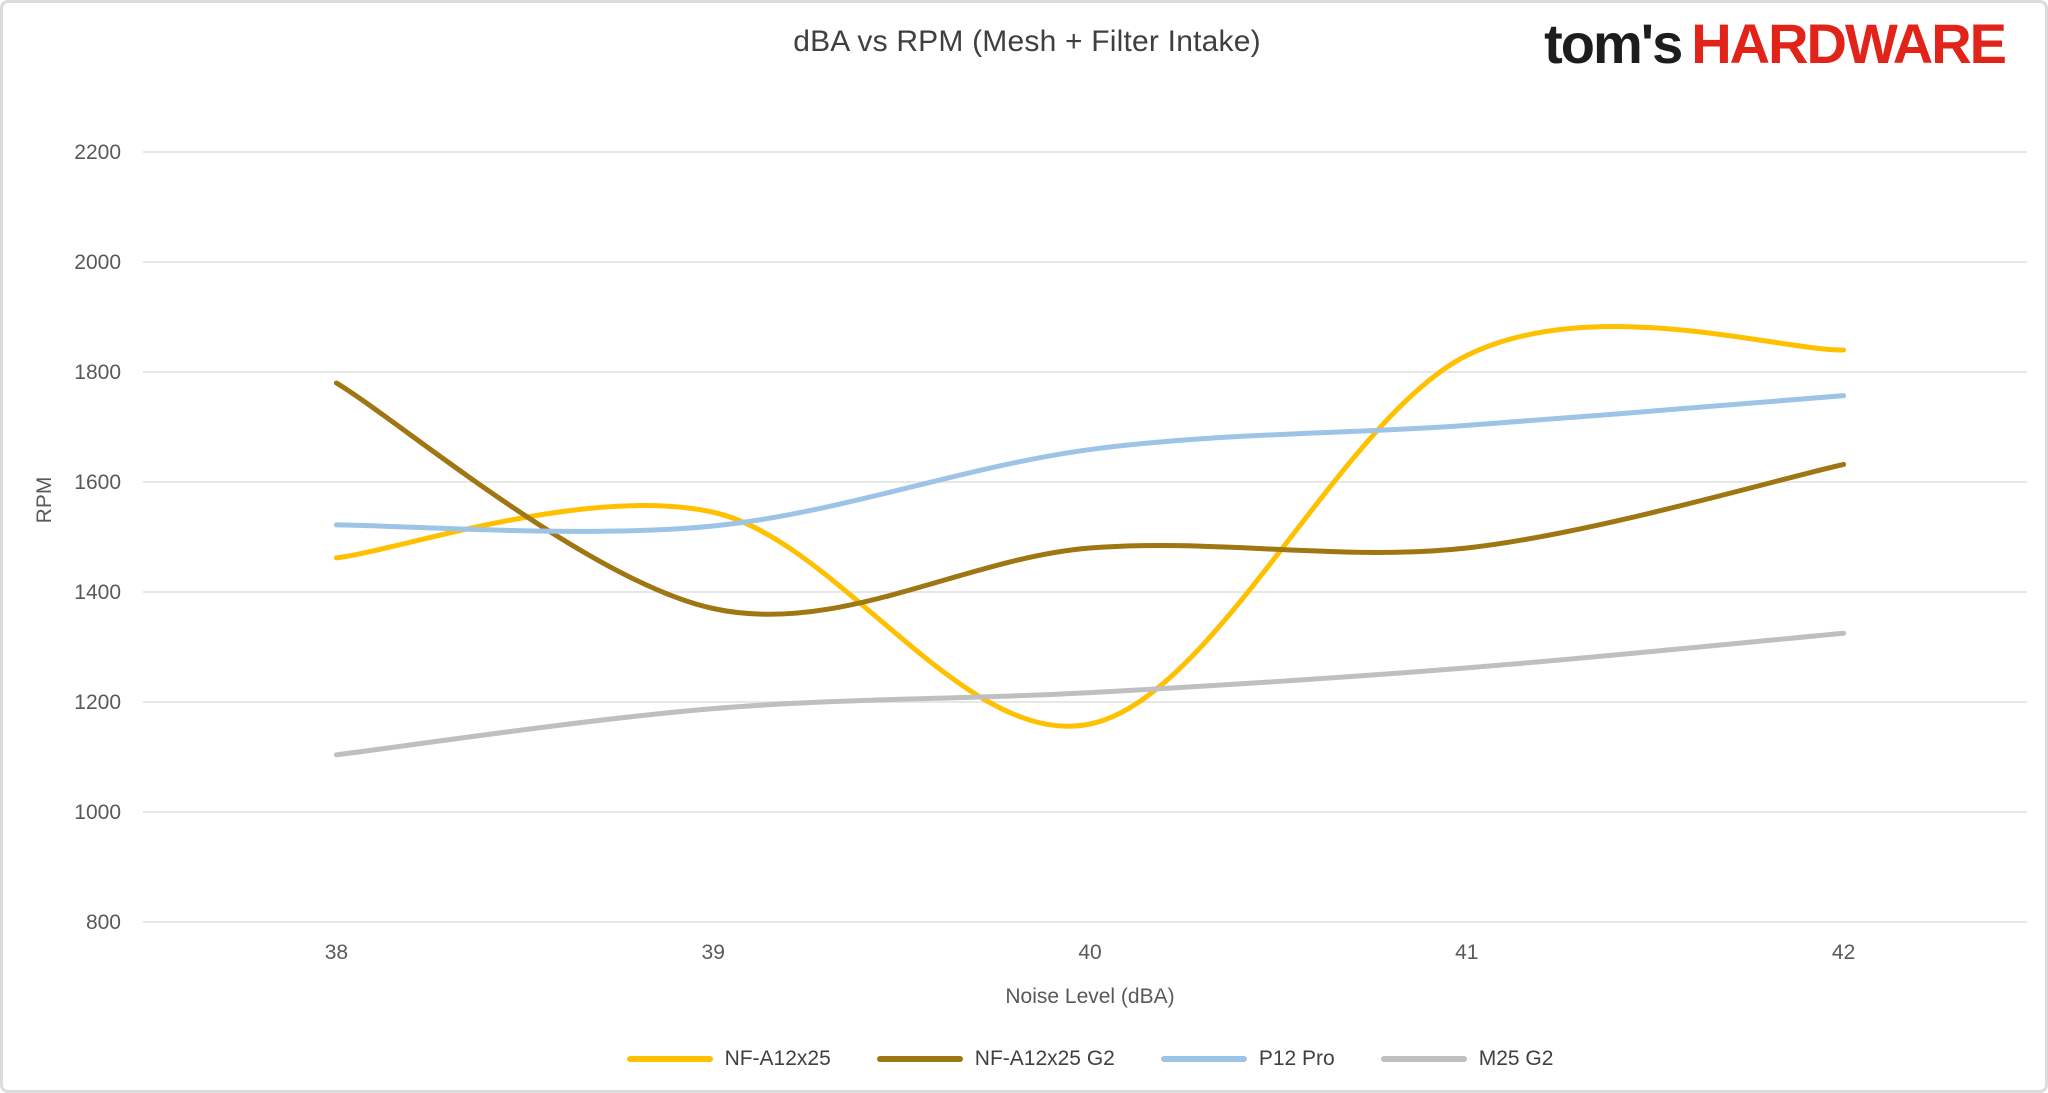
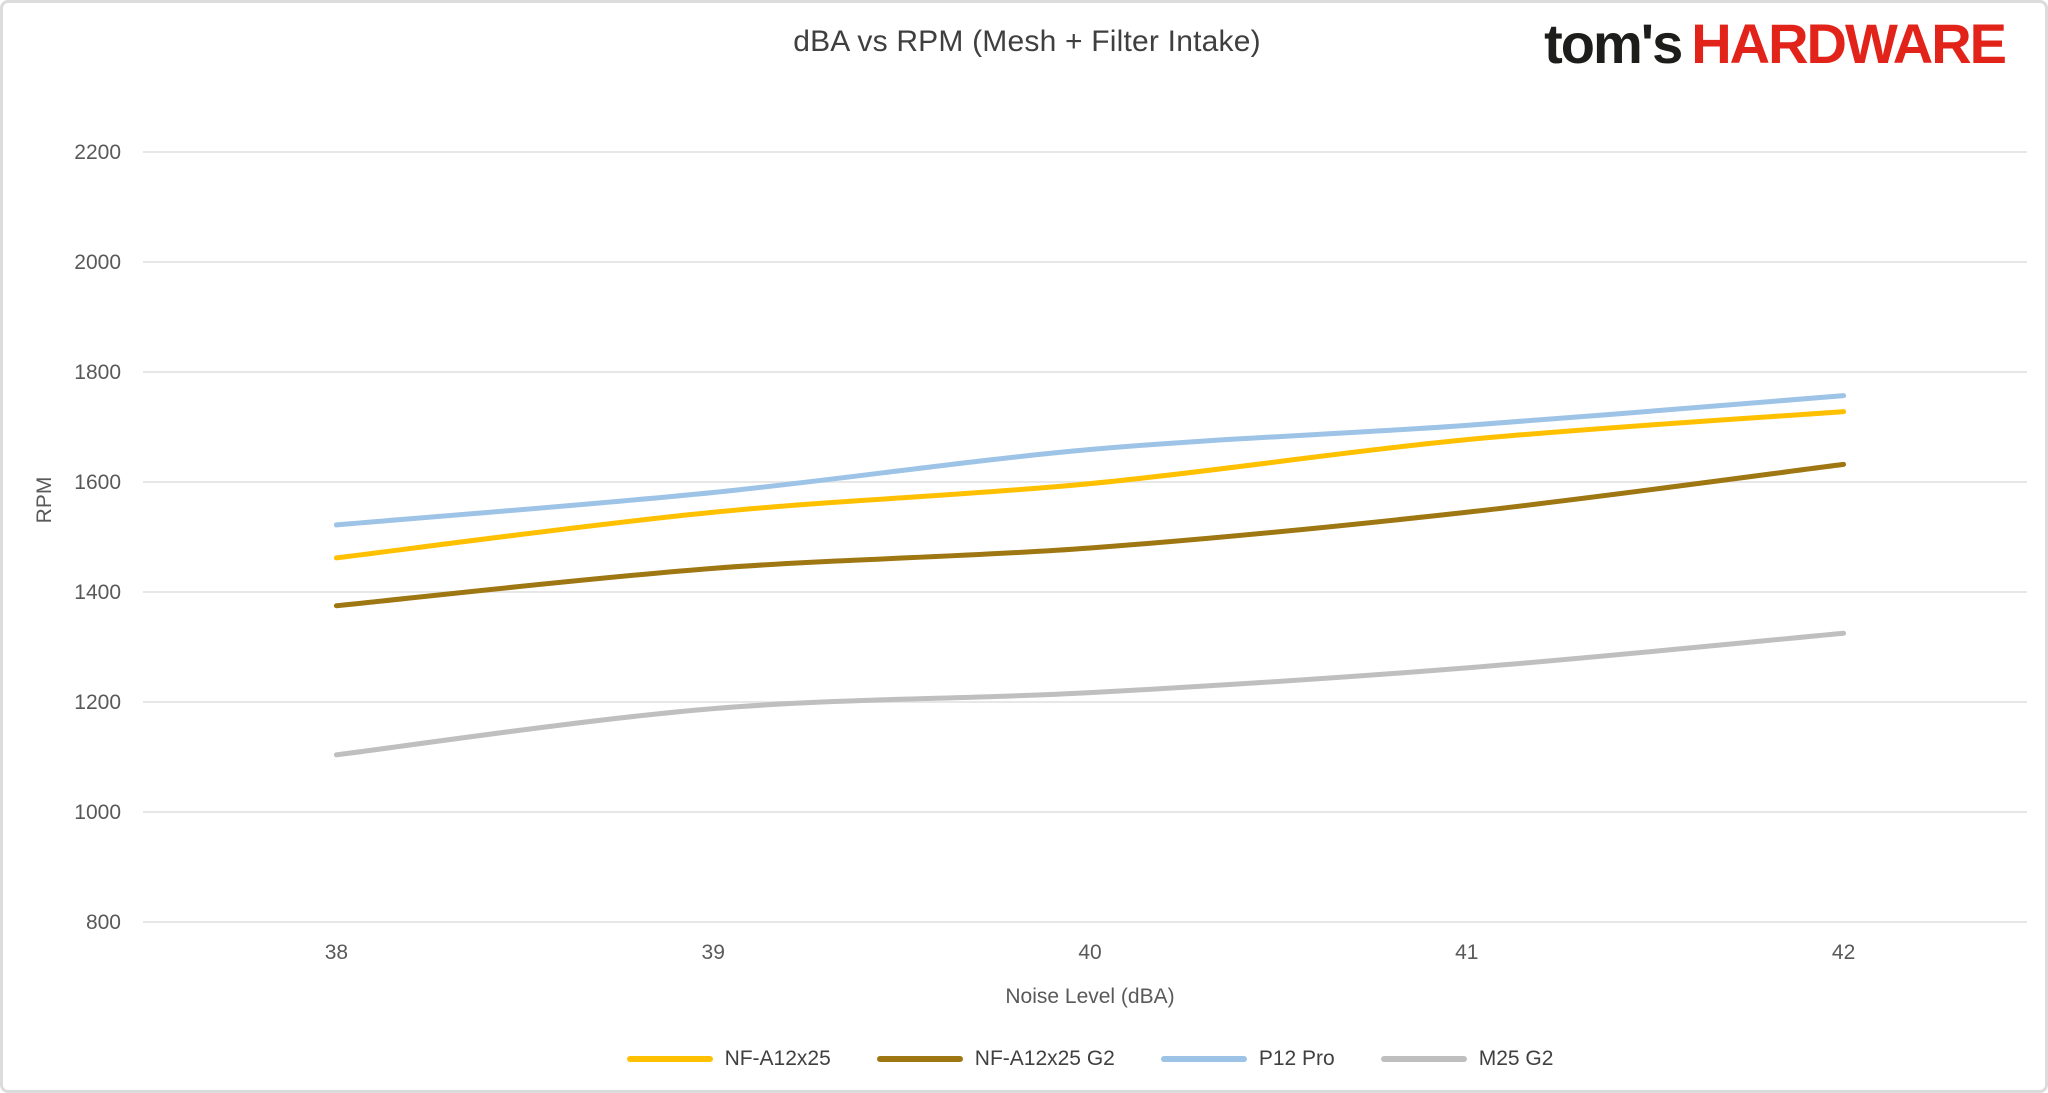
NF-A12x25 G2/38: 1780 -> 1380
NF-A12x25 G2/39: 1370 -> 1440
P12 Pro/39: 1520 -> 1580
NF-A12x25/40: 1160 -> 1600
NF-A12x25/41: 1830 -> 1680
NF-A12x25 G2/41: 1480 -> 1540
NF-A12x25/42: 1840 -> 1730
